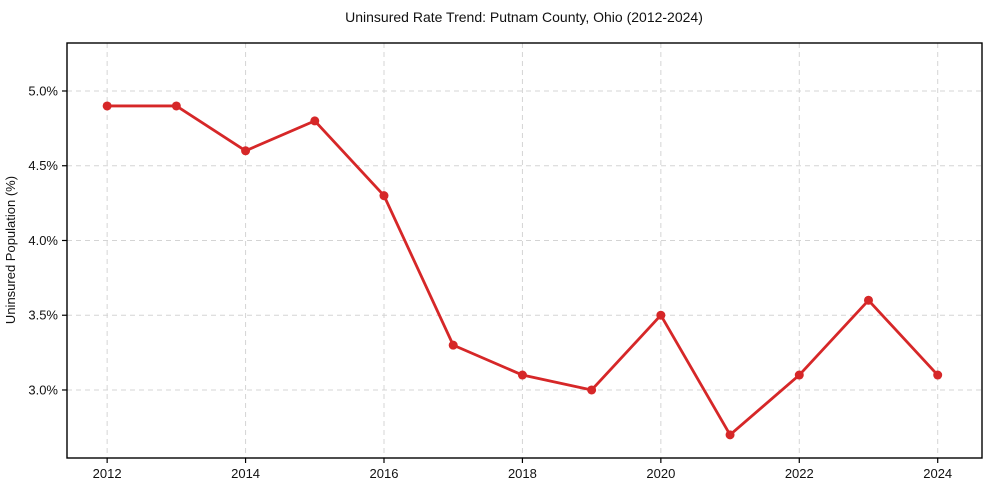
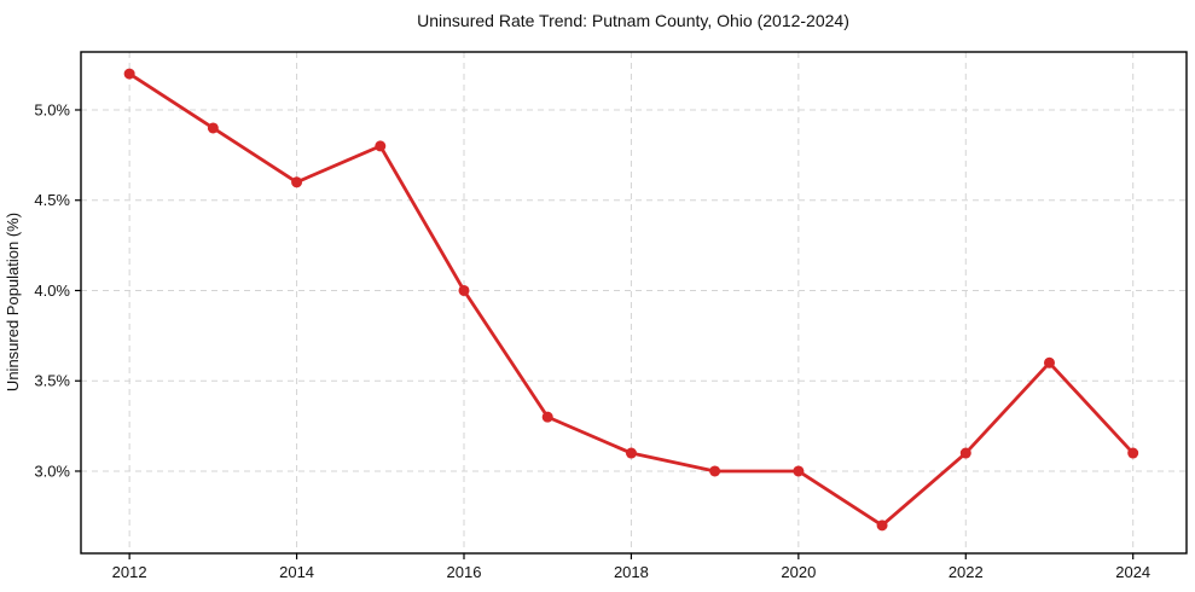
2012: 4.9% -> 5.2%
2016: 4.3% -> 4.0%
2020: 3.5% -> 3.0%
